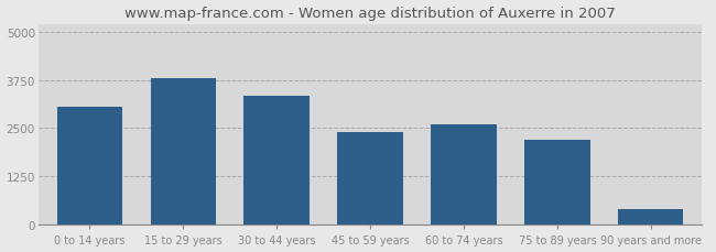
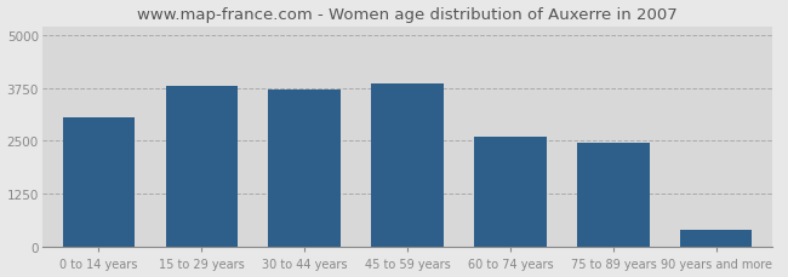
30 to 44 years: 3350 -> 3700
45 to 59 years: 2400 -> 3850
75 to 89 years: 2200 -> 2450
